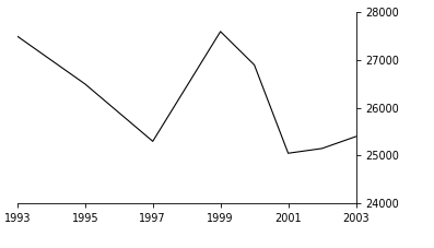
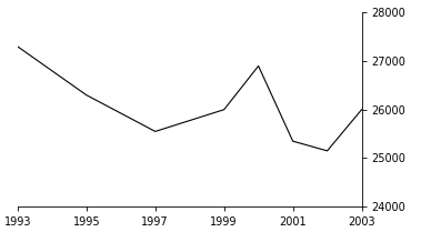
1993: 27500 -> 27300
1995: 26500 -> 26300
1997: 25300 -> 25550
1999: 27600 -> 26000
2001: 25050 -> 25350
2003: 25400 -> 26000
